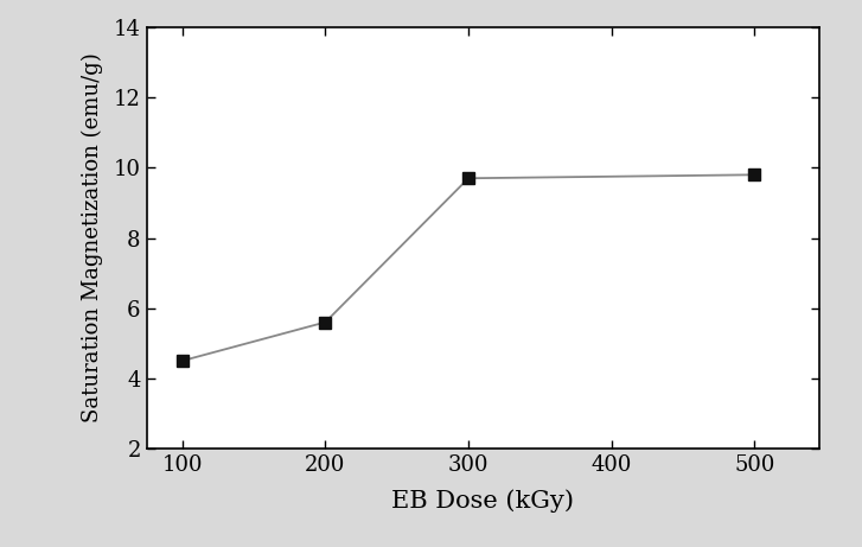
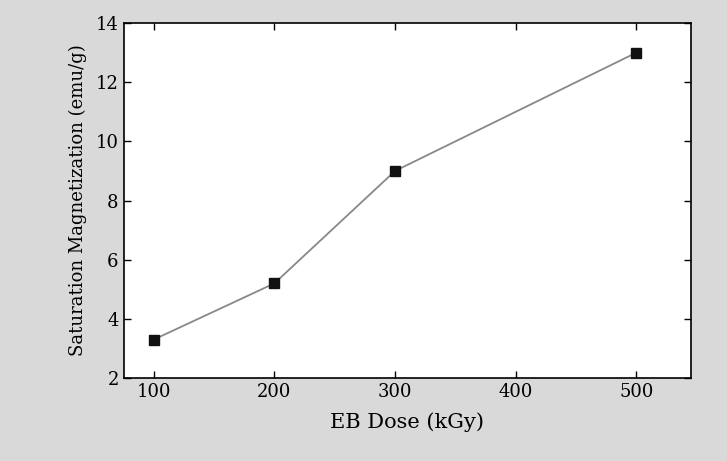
100: 4.5 -> 3.3
200: 5.6 -> 5.2
300: 9.7 -> 9.0
500: 9.8 -> 13.0
